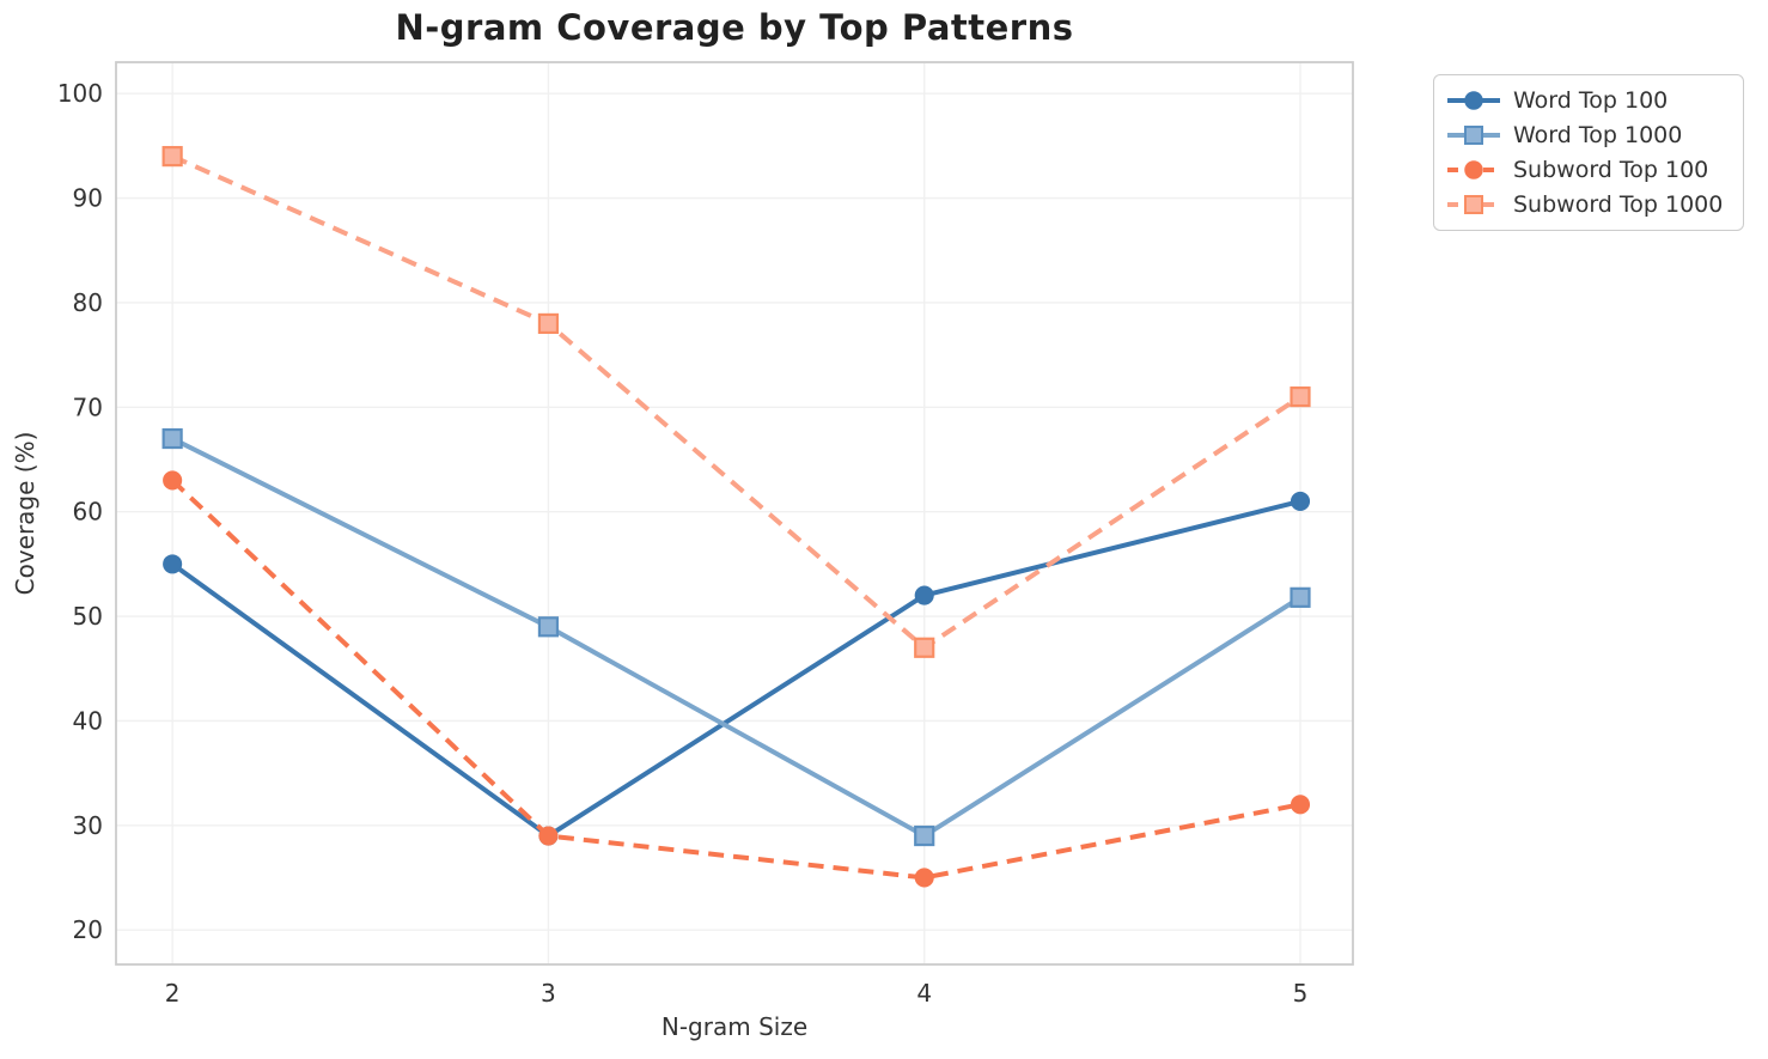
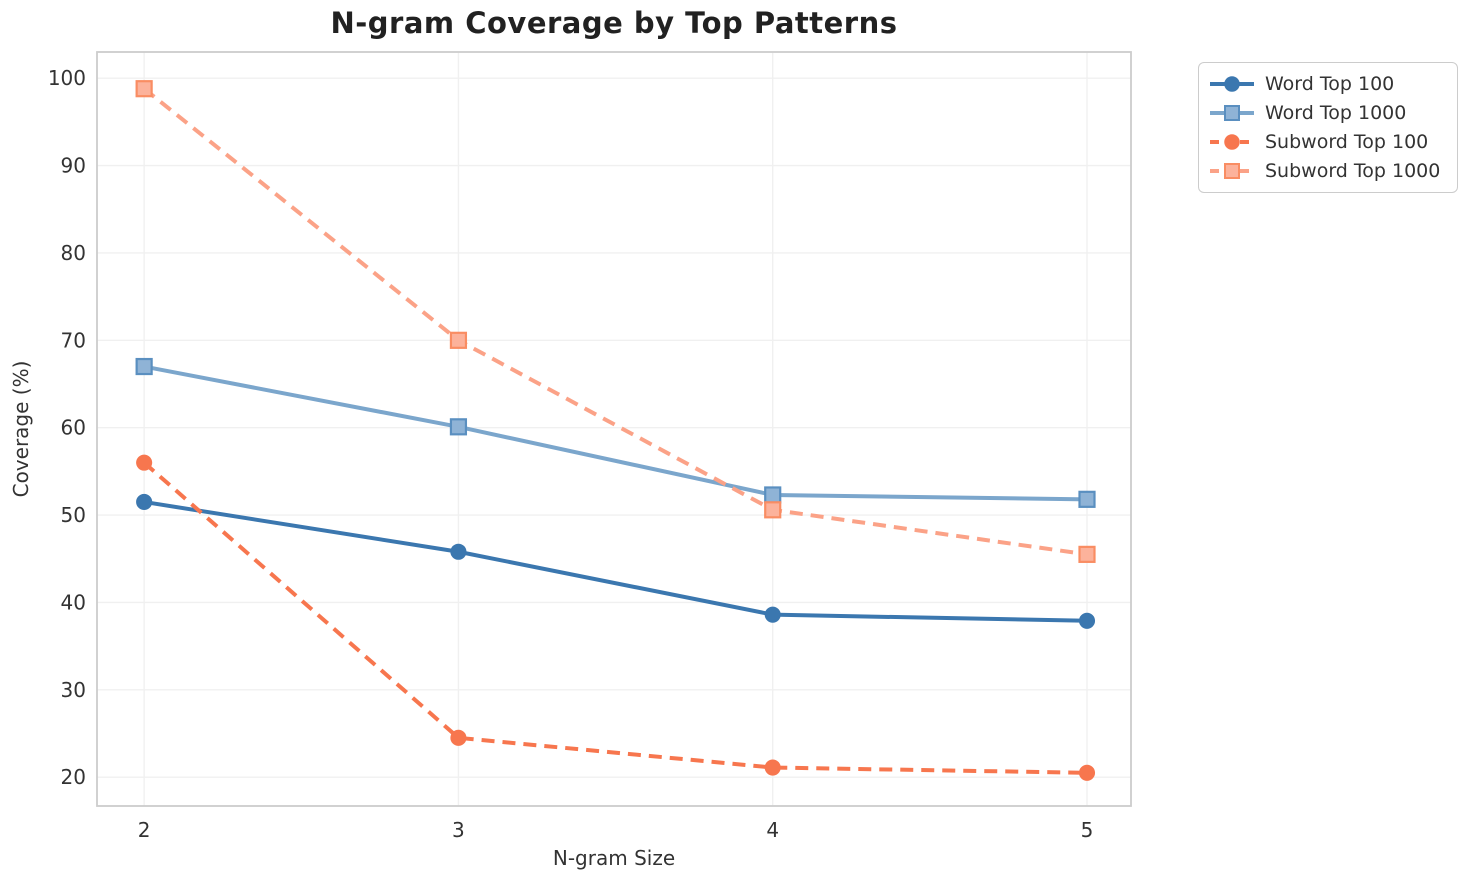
Word Top 100/2: 55 -> 52
Subword Top 100/2: 63 -> 56
Subword Top 1000/2: 94 -> 99
Word Top 100/3: 29 -> 46
Word Top 1000/3: 49 -> 60
Subword Top 100/3: 29 -> 24
Subword Top 1000/3: 78 -> 70
Word Top 100/4: 52 -> 39
Word Top 1000/4: 29 -> 52
Subword Top 100/4: 25 -> 21
Subword Top 1000/4: 47 -> 51
Word Top 100/5: 61 -> 38
Subword Top 100/5: 32 -> 20
Subword Top 1000/5: 71 -> 46
